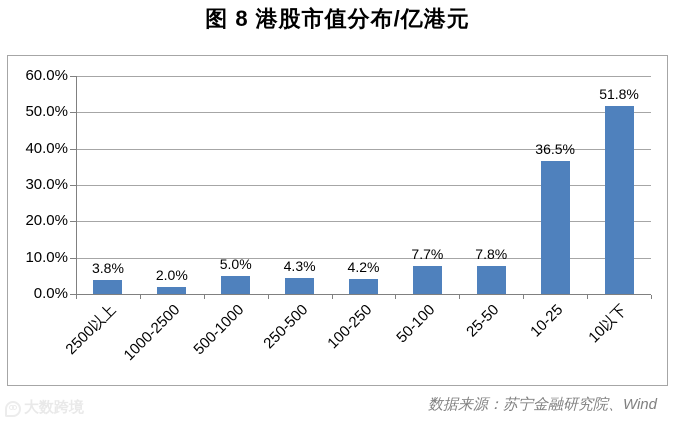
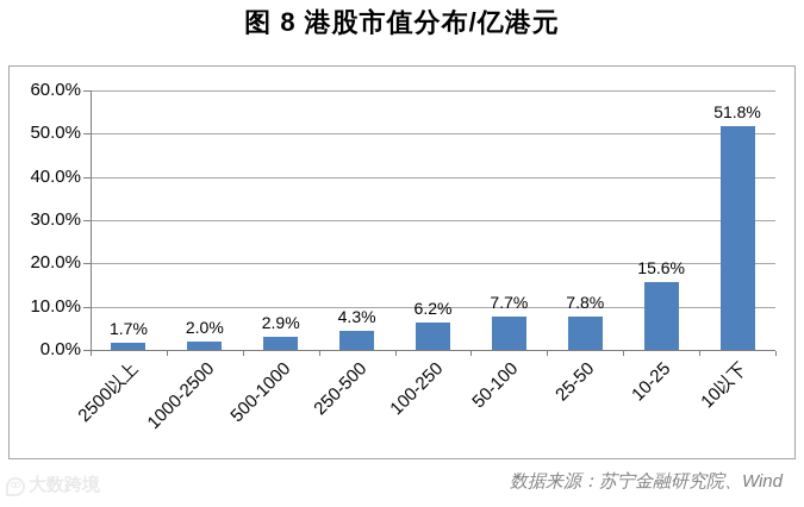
2500以上: 3.8% -> 1.7%
500-1000: 5.0% -> 2.9%
100-250: 4.2% -> 6.2%
10-25: 36.5% -> 15.6%
